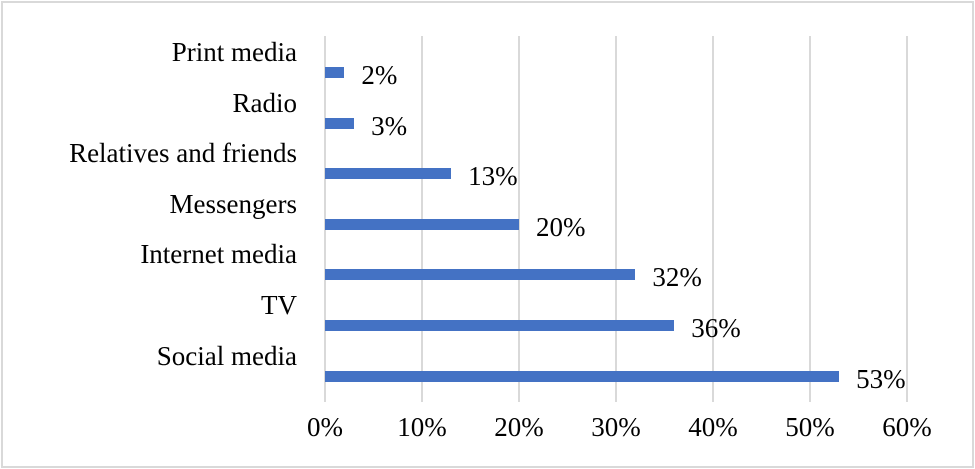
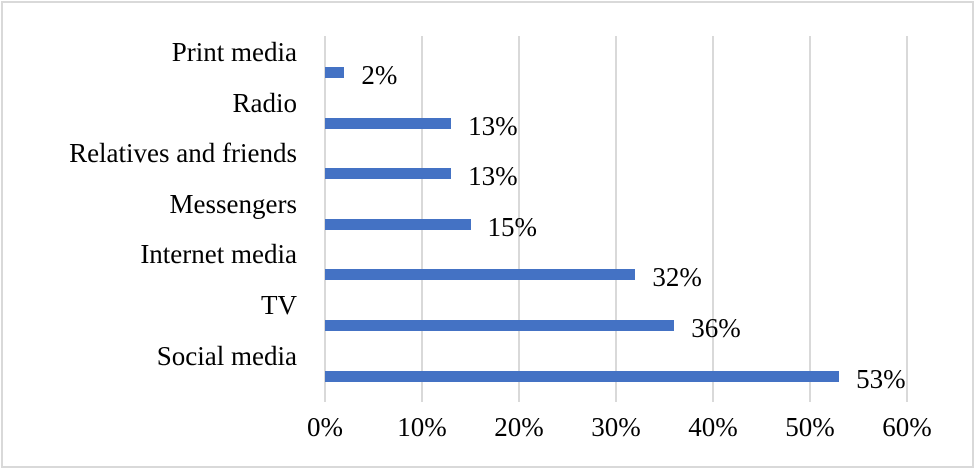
Radio: 3% -> 13%
Messengers: 20% -> 15%
